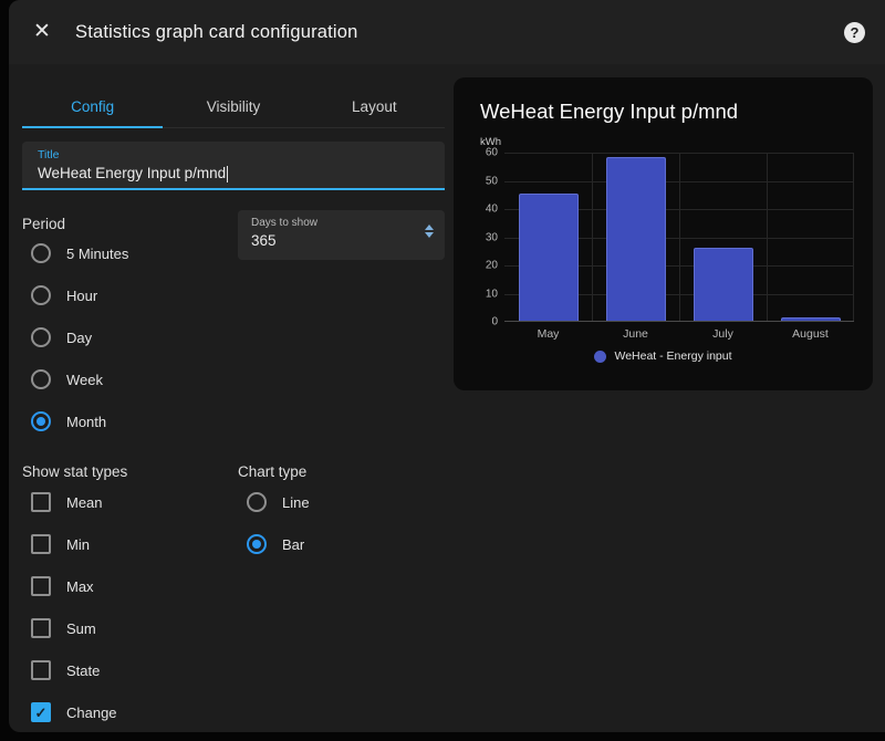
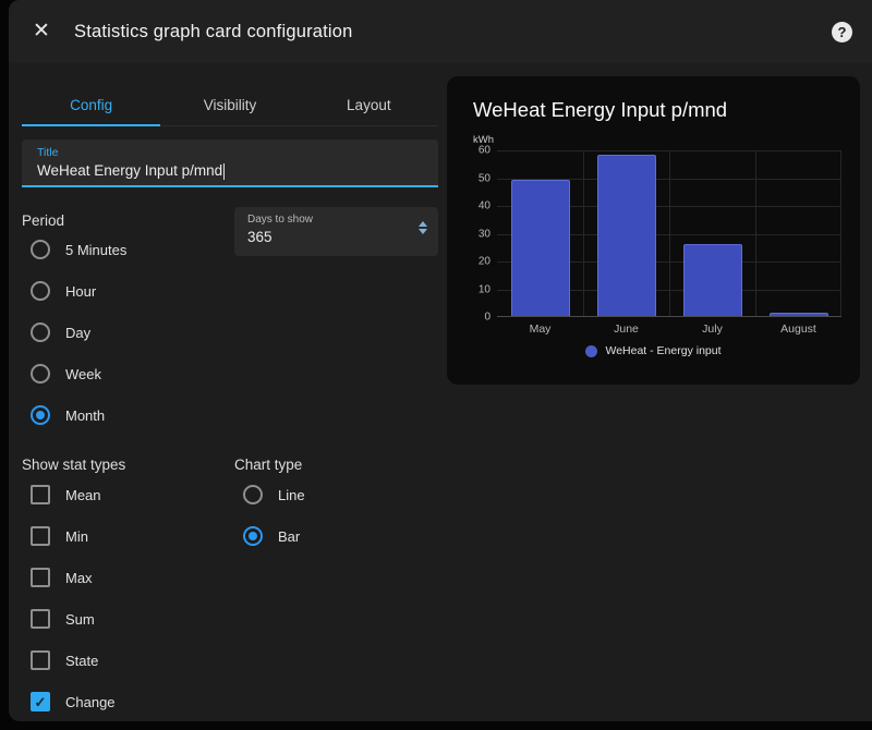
May: 45 -> 49
